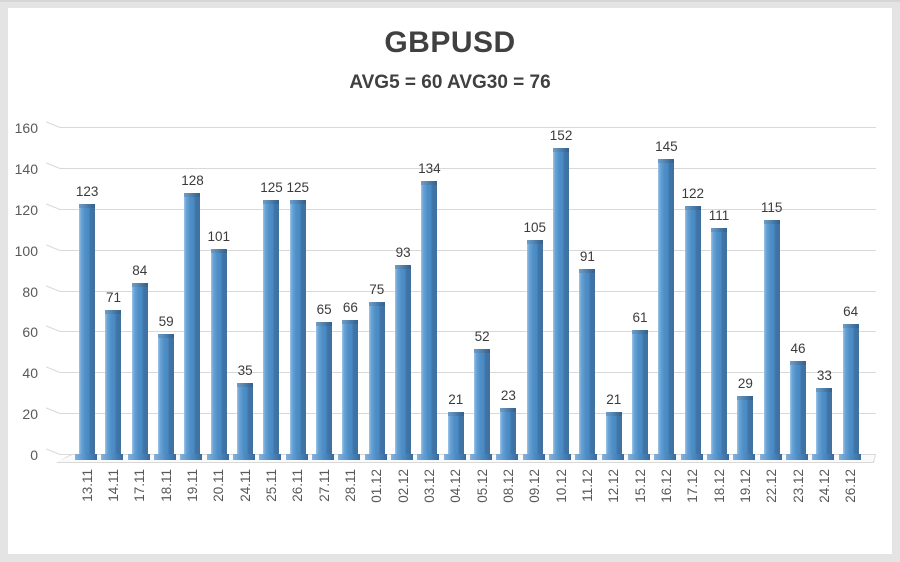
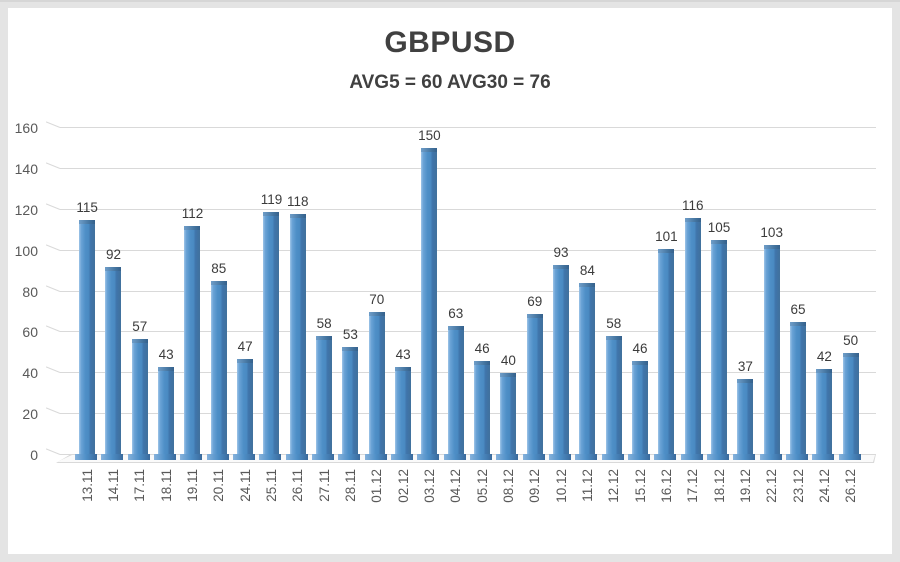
13.11: 123 -> 115
14.11: 71 -> 92
17.11: 84 -> 57
18.11: 59 -> 43
19.11: 128 -> 112
20.11: 101 -> 85
24.11: 35 -> 47
25.11: 125 -> 119
26.11: 125 -> 118
27.11: 65 -> 58
28.11: 66 -> 53
01.12: 75 -> 70
02.12: 93 -> 43
03.12: 134 -> 150
04.12: 21 -> 63
05.12: 52 -> 46
08.12: 23 -> 40
09.12: 105 -> 69
10.12: 152 -> 93
11.12: 91 -> 84
12.12: 21 -> 58
15.12: 61 -> 46
16.12: 145 -> 101
17.12: 122 -> 116
18.12: 111 -> 105
19.12: 29 -> 37
22.12: 115 -> 103
23.12: 46 -> 65
24.12: 33 -> 42
26.12: 64 -> 50
